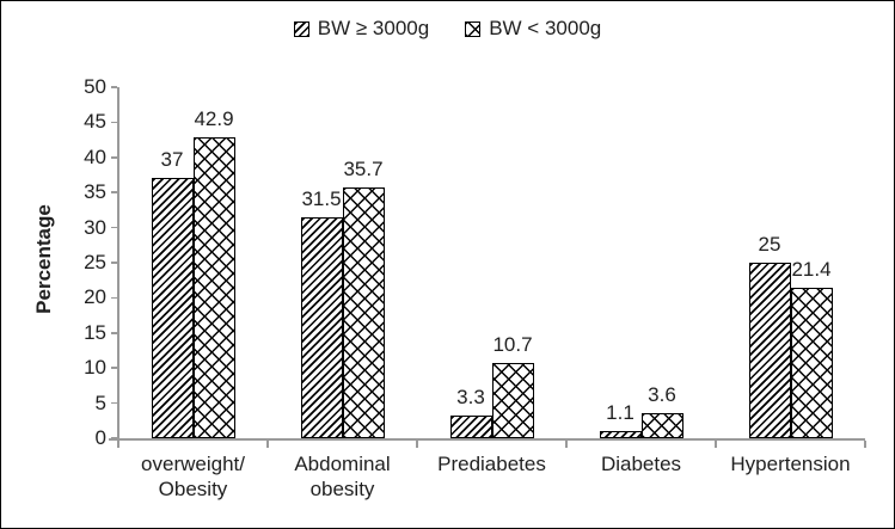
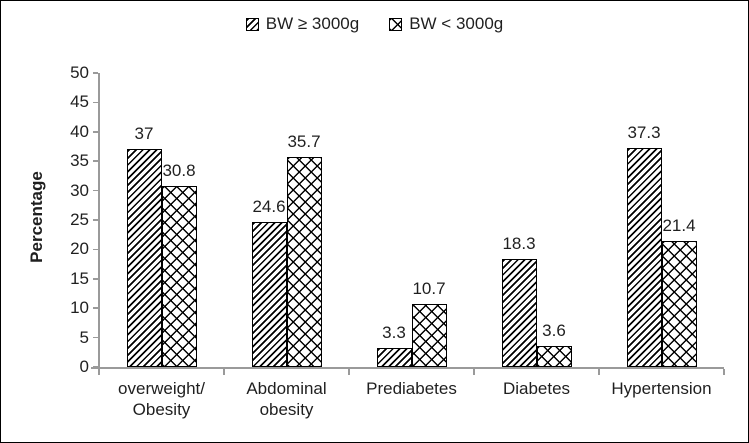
BW < 3000g/overweight/ Obesity: 42.9 -> 30.8
BW ≥ 3000g/Abdominal obesity: 31.5 -> 24.6
BW ≥ 3000g/Diabetes: 1.1 -> 18.3
BW ≥ 3000g/Hypertension: 25 -> 37.3
